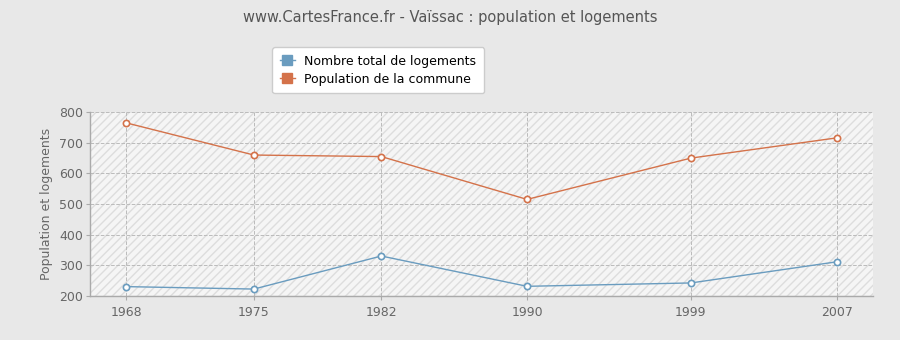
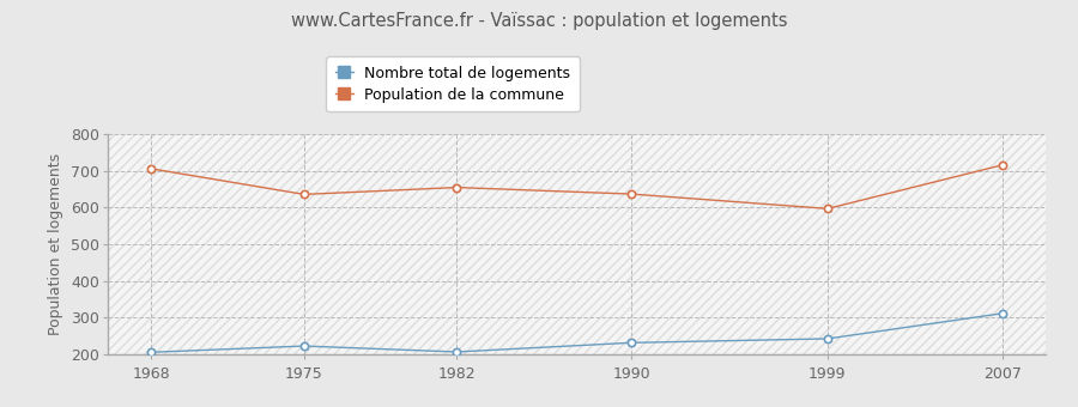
Nombre total de logements/1968: 230 -> 205
Population de la commune/1968: 765 -> 706
Population de la commune/1975: 660 -> 636
Nombre total de logements/1982: 330 -> 206
Population de la commune/1990: 515 -> 637
Population de la commune/1999: 650 -> 597
